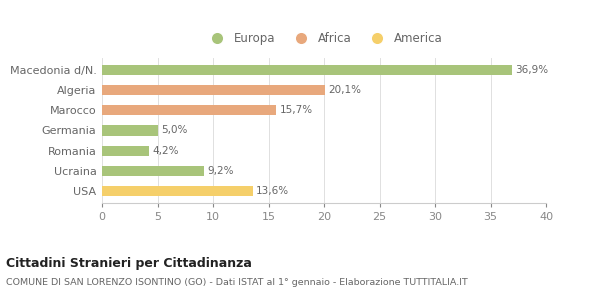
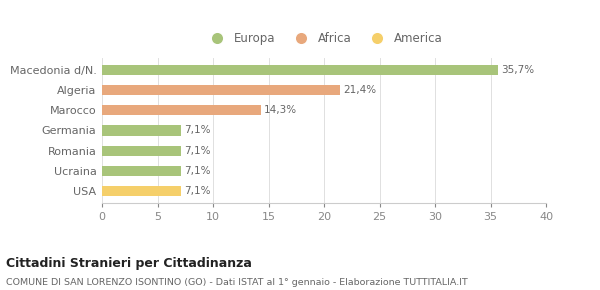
Macedonia d/N.: 36,9% -> 35,7%
Algeria: 20,1% -> 21,4%
Marocco: 15,7% -> 14,3%
Germania: 5,0% -> 7,1%
Romania: 4,2% -> 7,1%
Ucraina: 9,2% -> 7,1%
USA: 13,6% -> 7,1%
